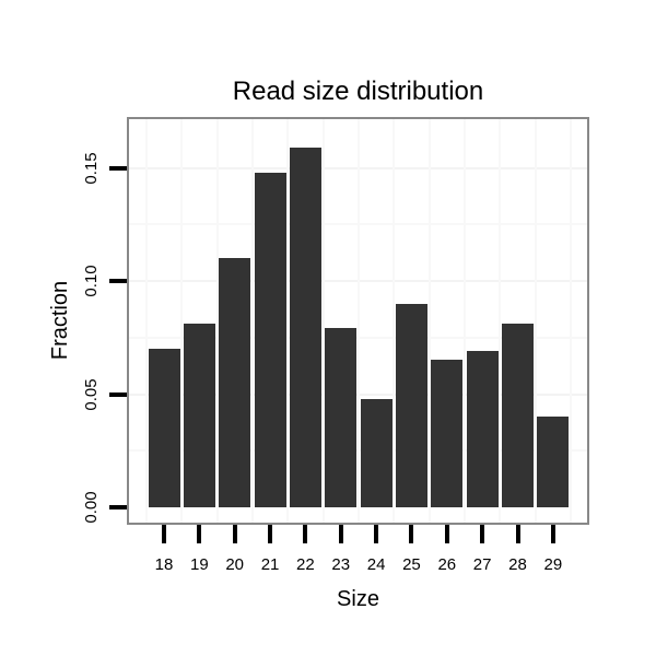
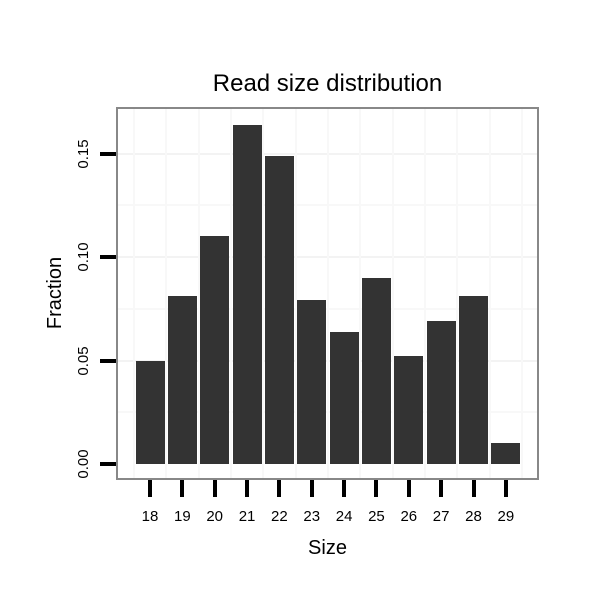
18: 0.070 -> 0.050
21: 0.148 -> 0.164
22: 0.159 -> 0.149
24: 0.048 -> 0.064
26: 0.065 -> 0.052
29: 0.040 -> 0.010
